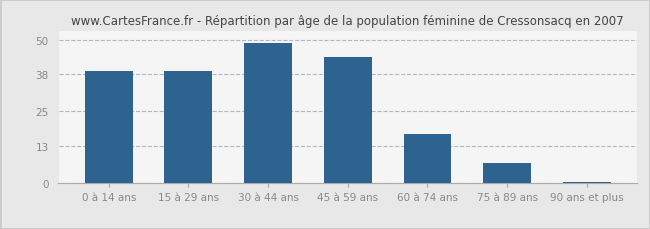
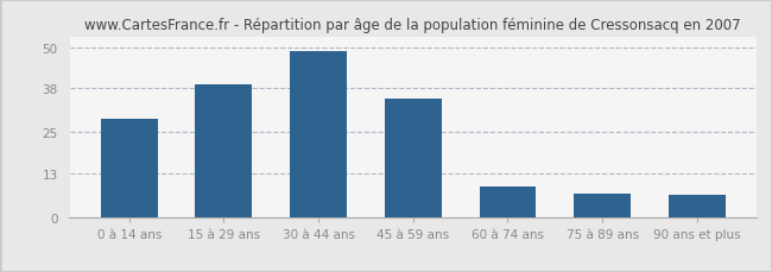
0 à 14 ans: 39.0 -> 29.0
45 à 59 ans: 44.0 -> 35.0
60 à 74 ans: 17.0 -> 9.0
90 ans et plus: 0.5 -> 6.5
